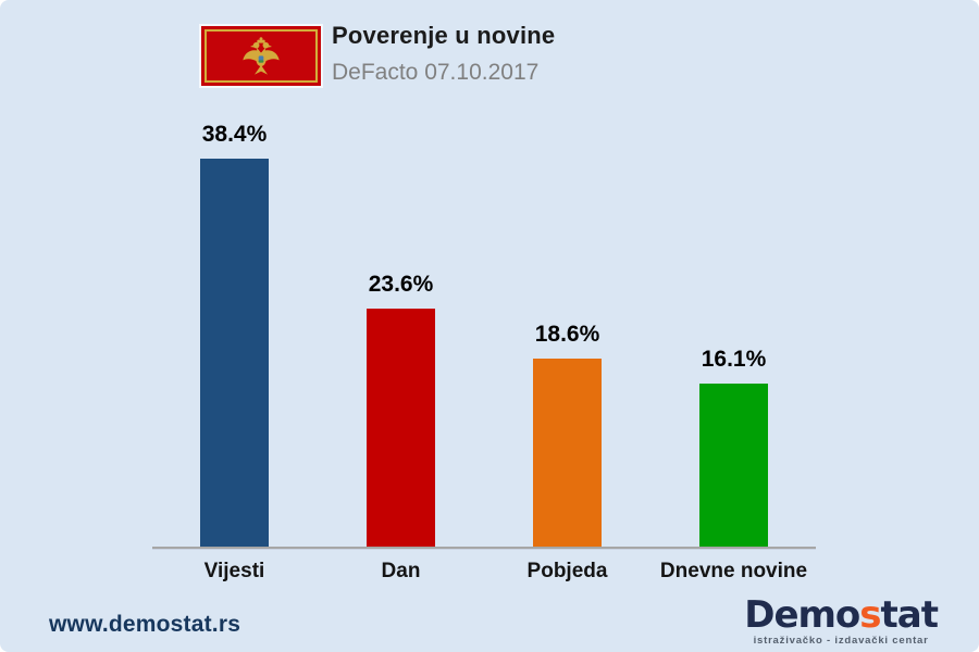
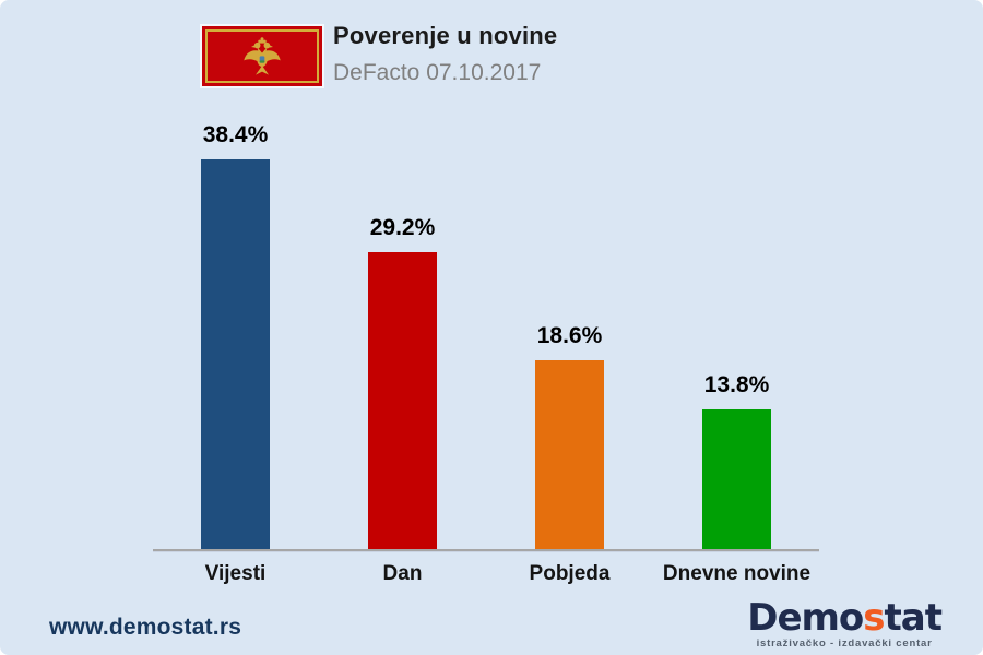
Dan: 23.6% -> 29.2%
Dnevne novine: 16.1% -> 13.8%
